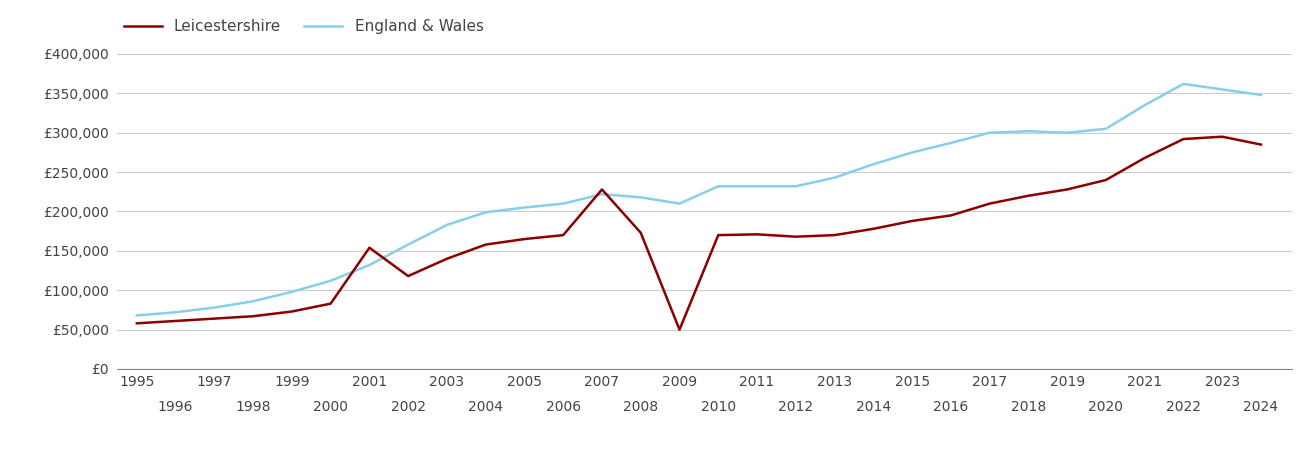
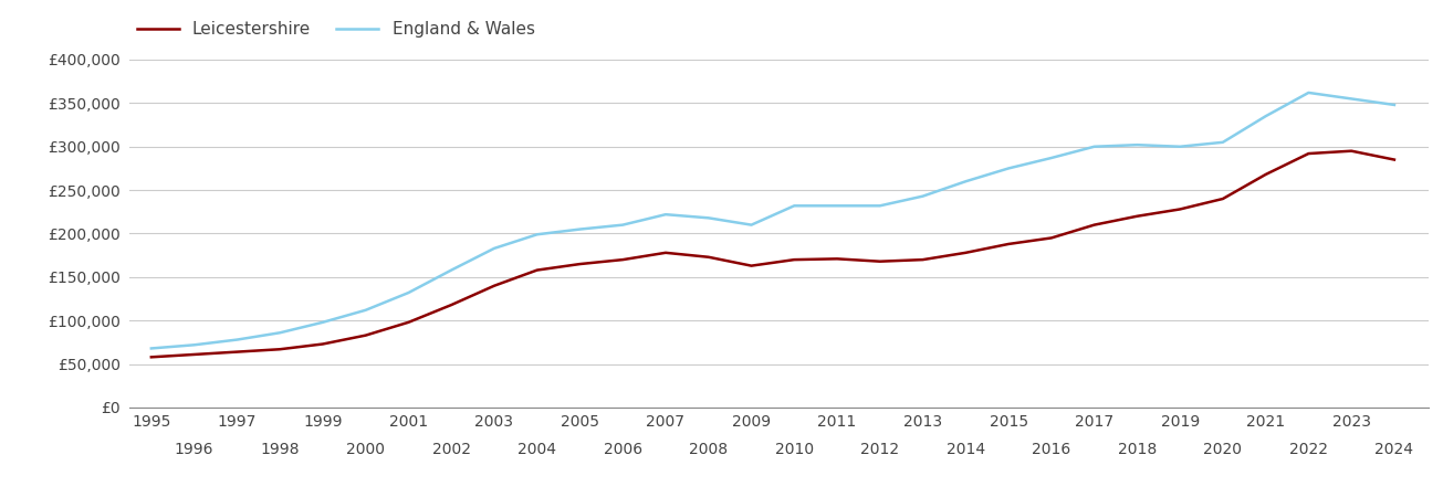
Leicestershire/2001: £154,000 -> £98,000
Leicestershire/2007: £228,000 -> £178,000
Leicestershire/2009: £50,000 -> £163,000
